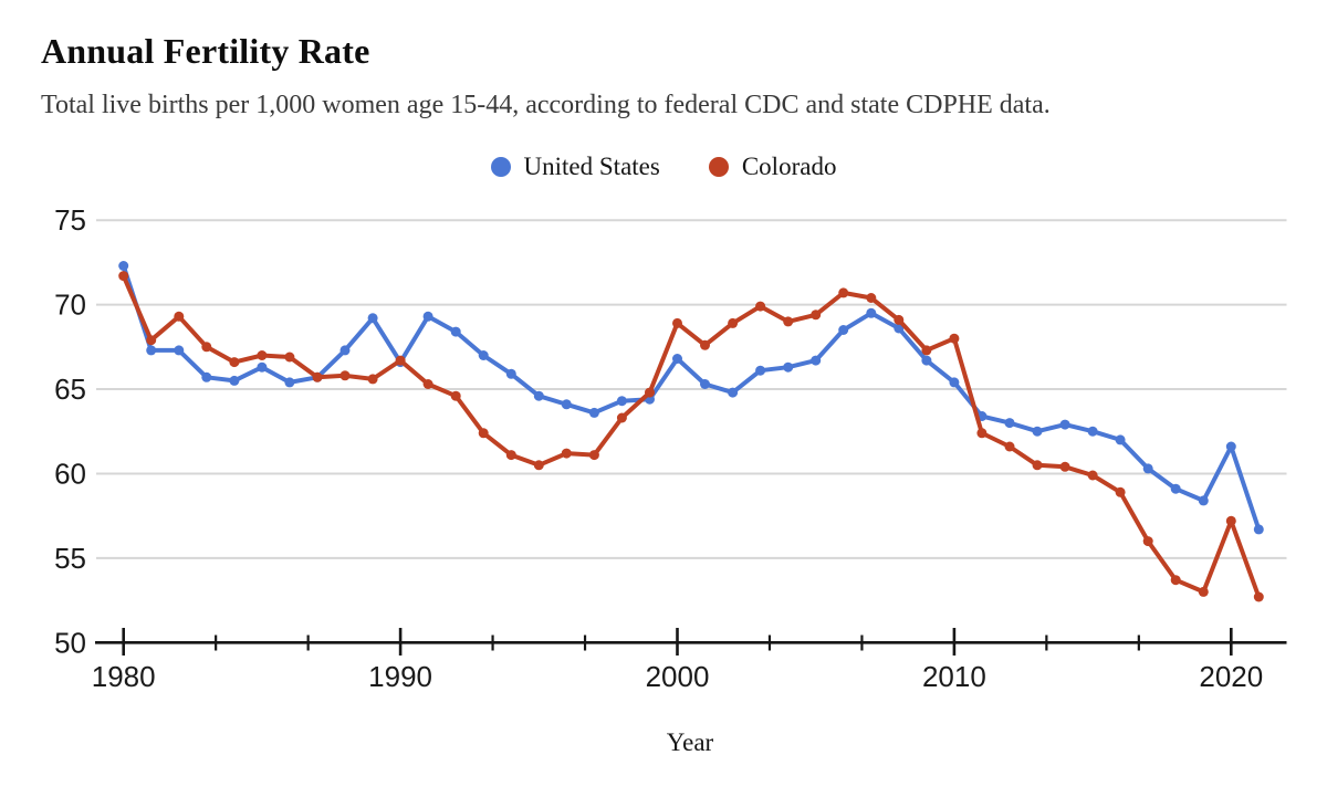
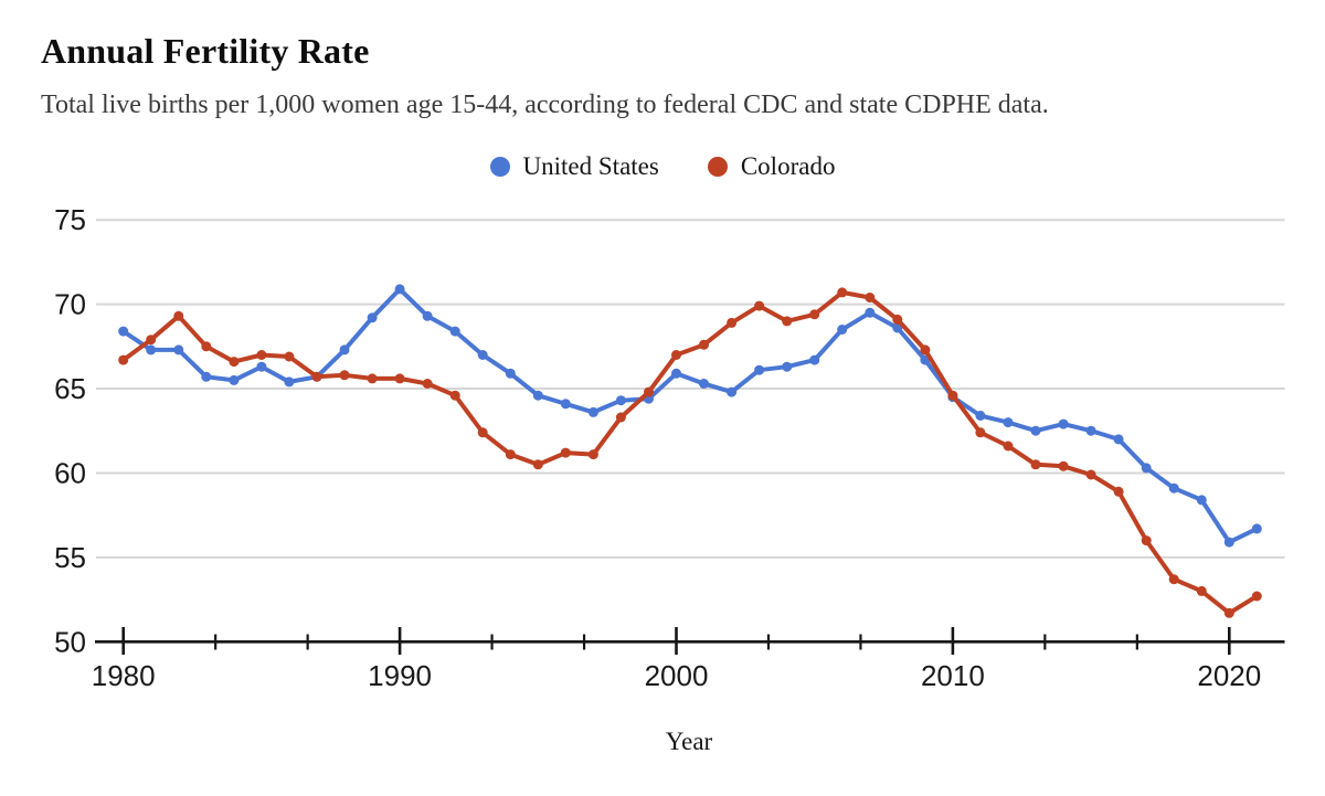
United States/1980: 72.3 -> 68.4
Colorado/1980: 71.7 -> 66.7
United States/1990: 66.6 -> 70.9
Colorado/1990: 66.7 -> 65.6
United States/2000: 66.8 -> 65.9
Colorado/2000: 68.9 -> 67.0
United States/2010: 65.4 -> 64.5
Colorado/2010: 68.0 -> 64.6
United States/2020: 61.6 -> 55.9
Colorado/2020: 57.2 -> 51.7
